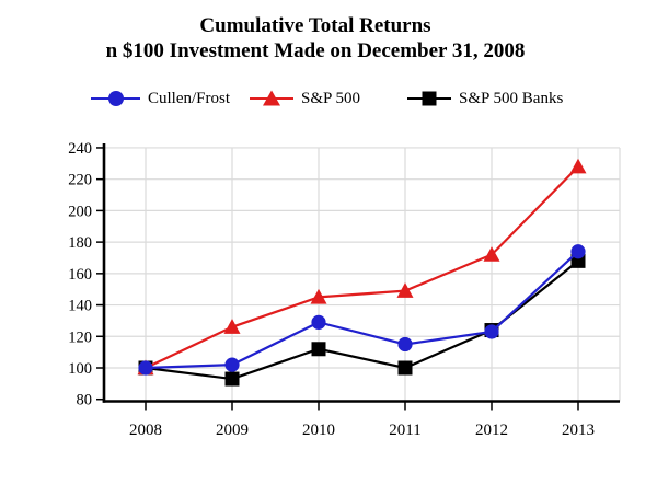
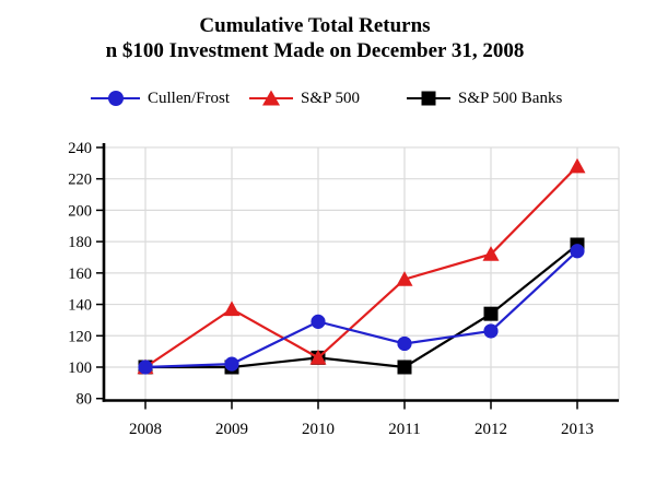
S&P 500/2009: 126 -> 137
S&P 500 Banks/2009: 93 -> 100
S&P 500/2010: 145 -> 106
S&P 500 Banks/2010: 112 -> 106
S&P 500/2011: 149 -> 156
S&P 500 Banks/2012: 124 -> 134
S&P 500 Banks/2013: 168 -> 178
